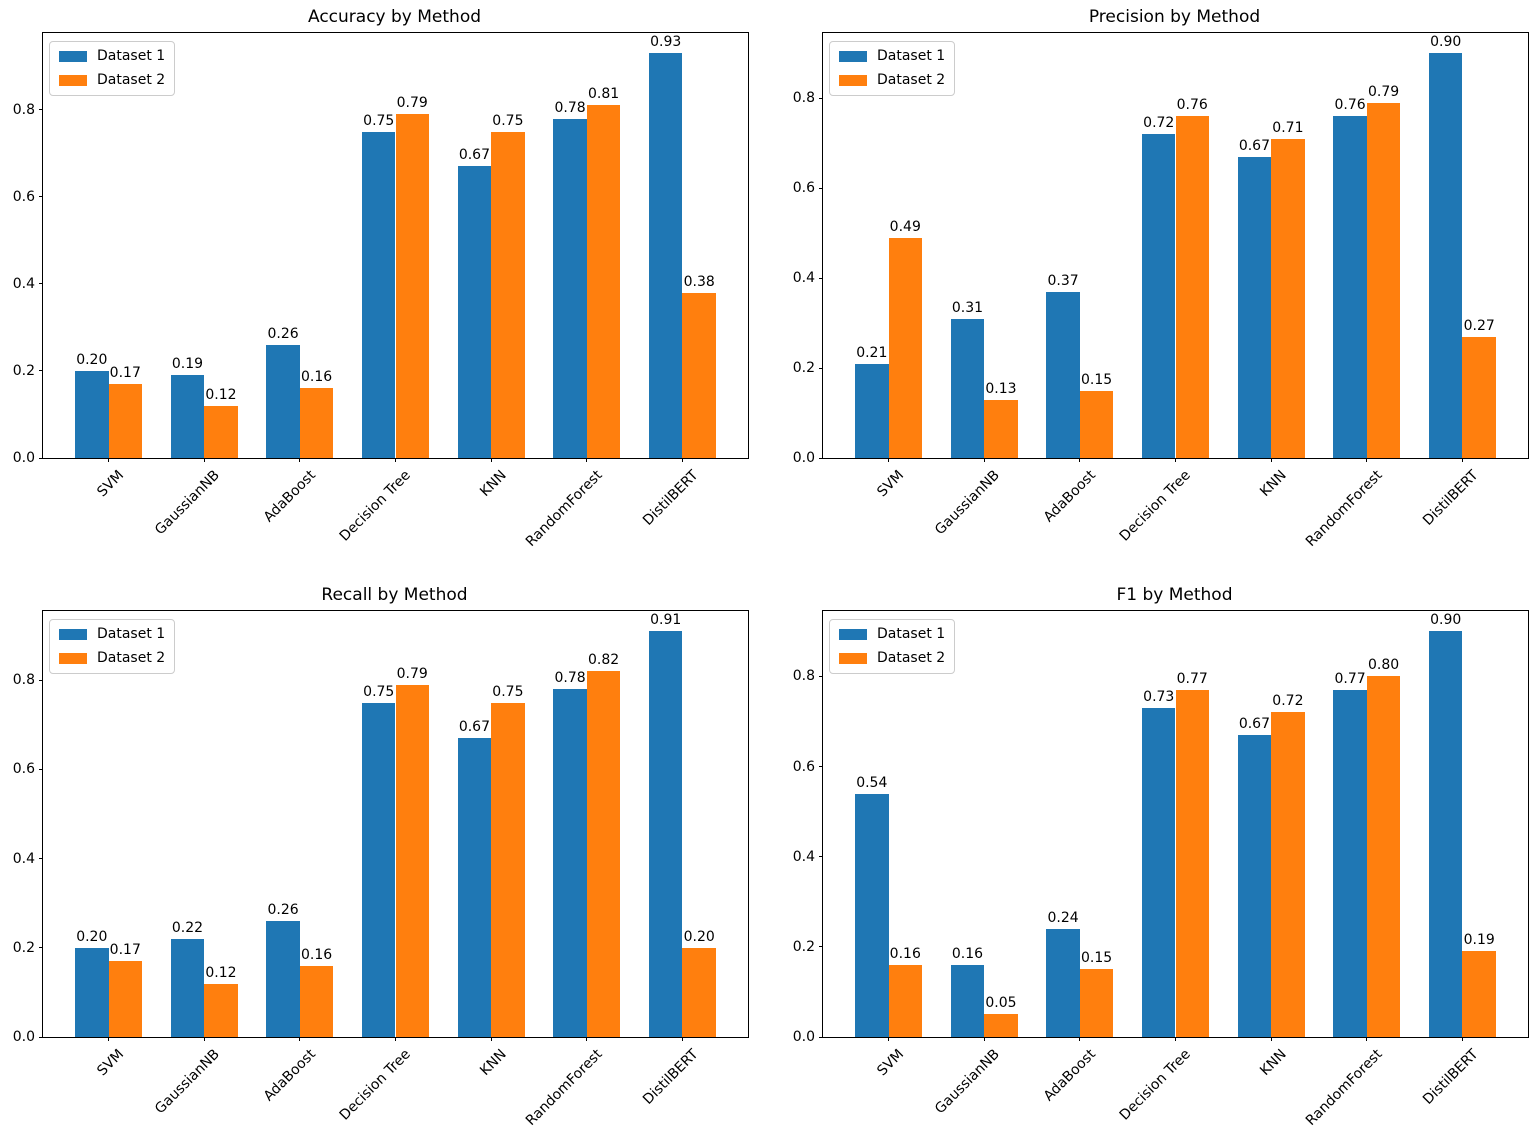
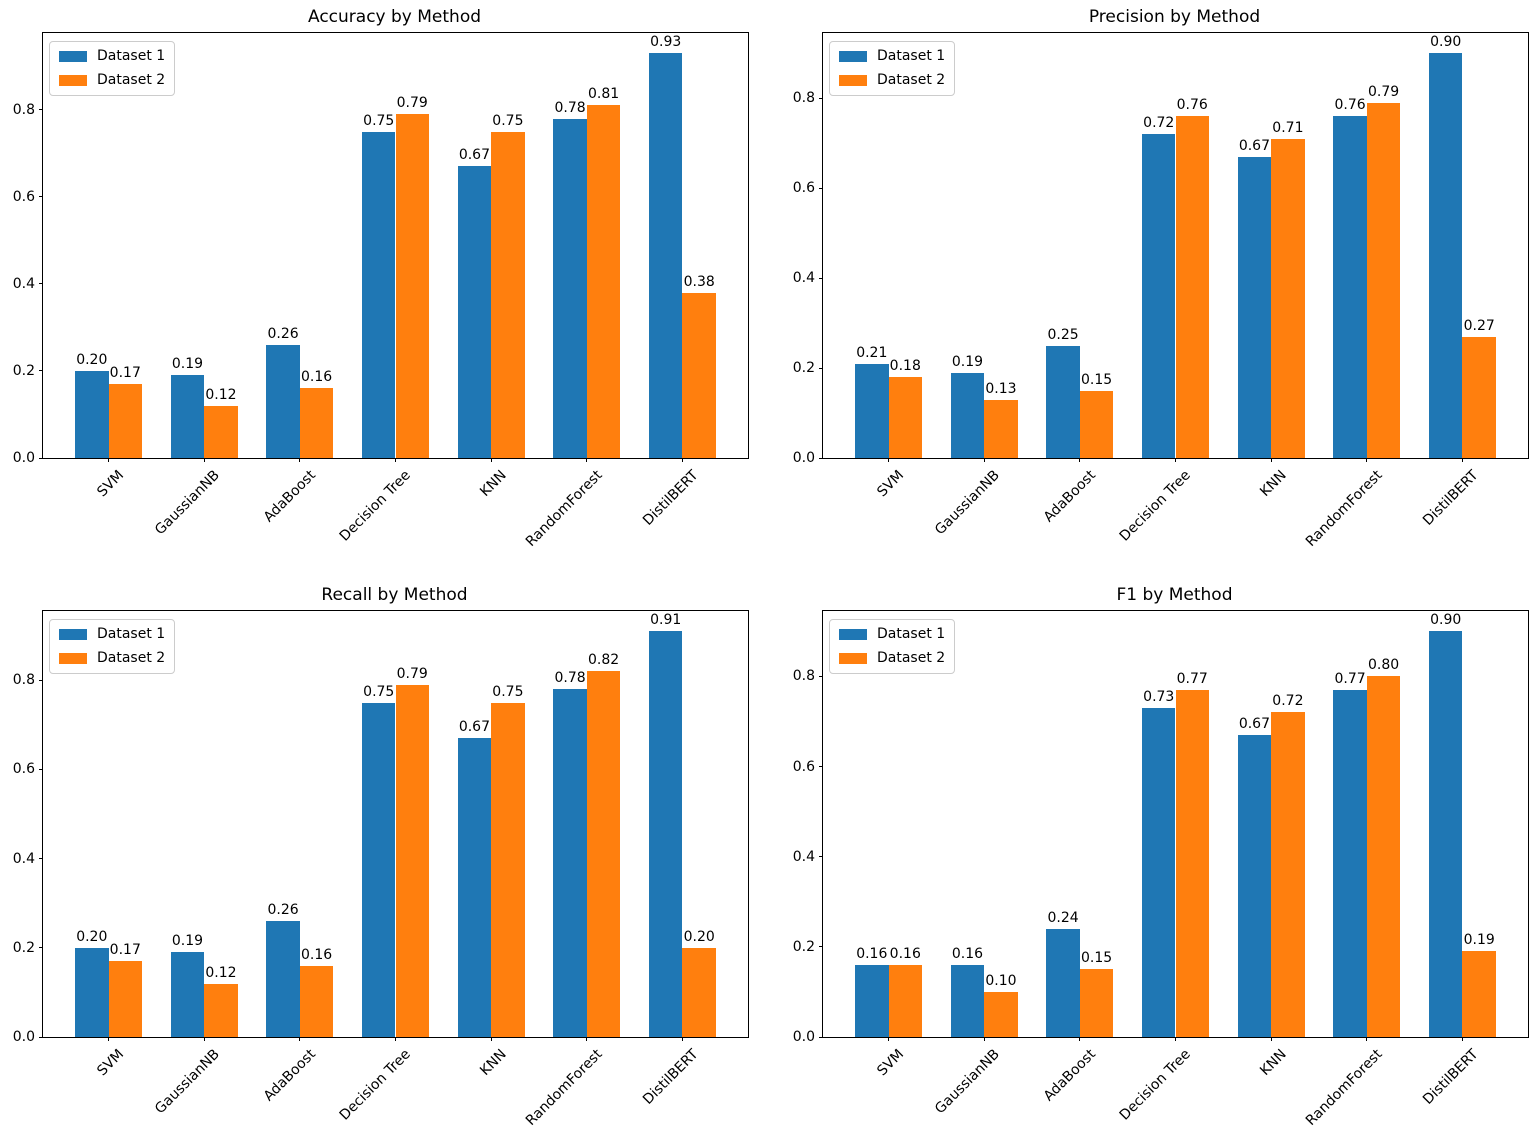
Precision by Method/Dataset 2/SVM: 0.49 -> 0.18
Precision by Method/Dataset 1/GaussianNB: 0.31 -> 0.19
Precision by Method/Dataset 1/AdaBoost: 0.37 -> 0.25
Recall by Method/Dataset 1/GaussianNB: 0.22 -> 0.19
F1 by Method/Dataset 1/SVM: 0.54 -> 0.16
F1 by Method/Dataset 2/GaussianNB: 0.05 -> 0.10
